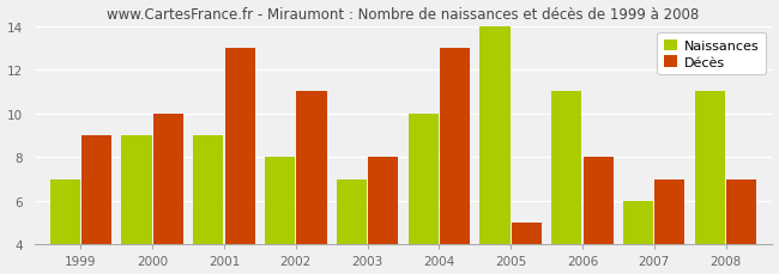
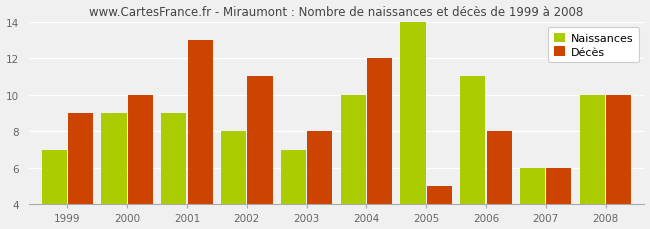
Décès/2004: 13 -> 12
Décès/2007: 7 -> 6
Naissances/2008: 11 -> 10
Décès/2008: 7 -> 10
